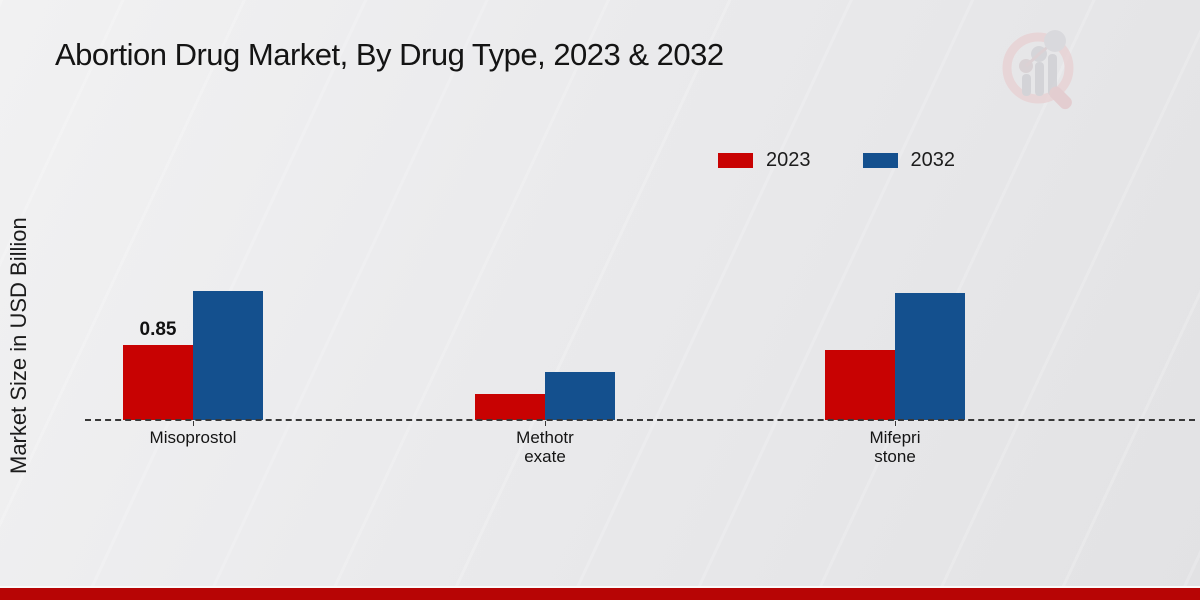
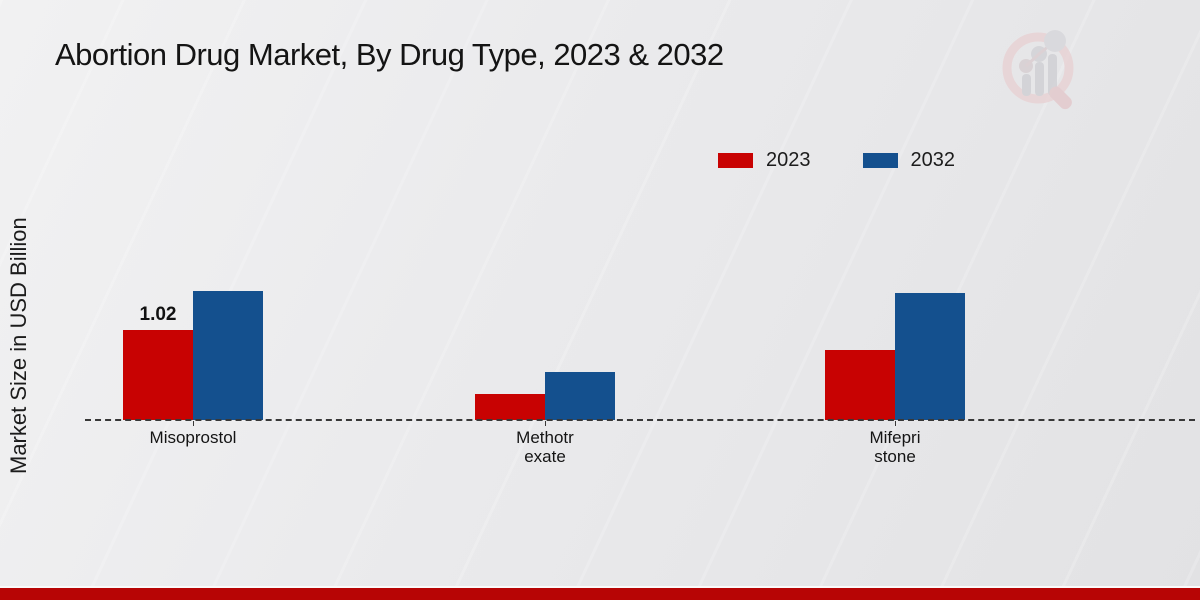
2023/Misoprostol: 0.85 -> 1.02
